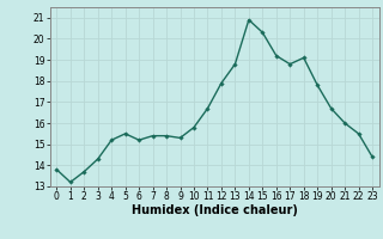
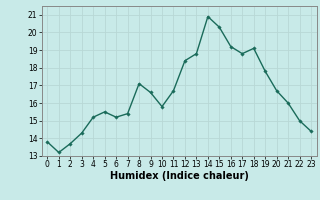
8: 15.4 -> 17.1
9: 15.3 -> 16.6
12: 17.9 -> 18.4
22: 15.5 -> 15.0
